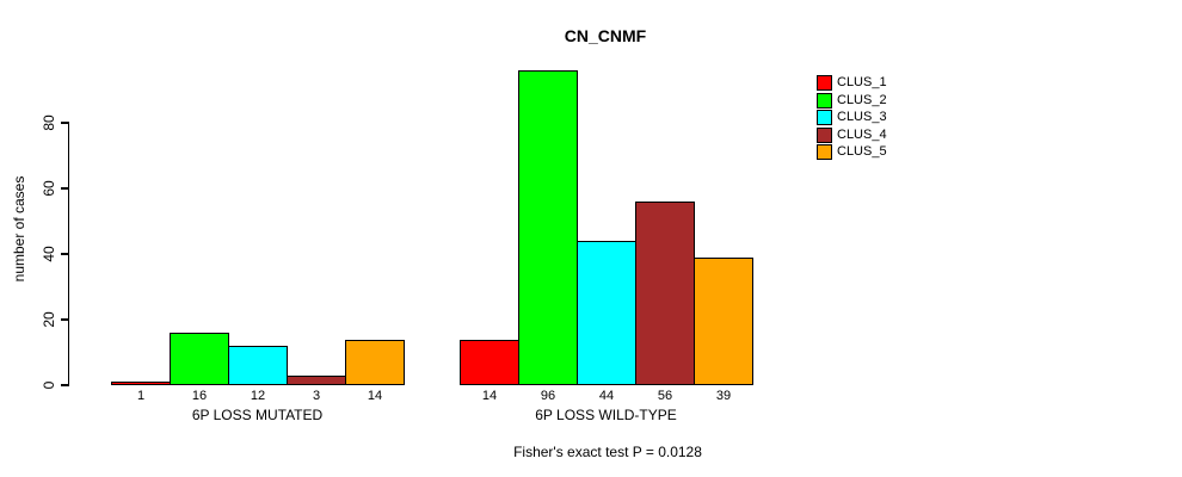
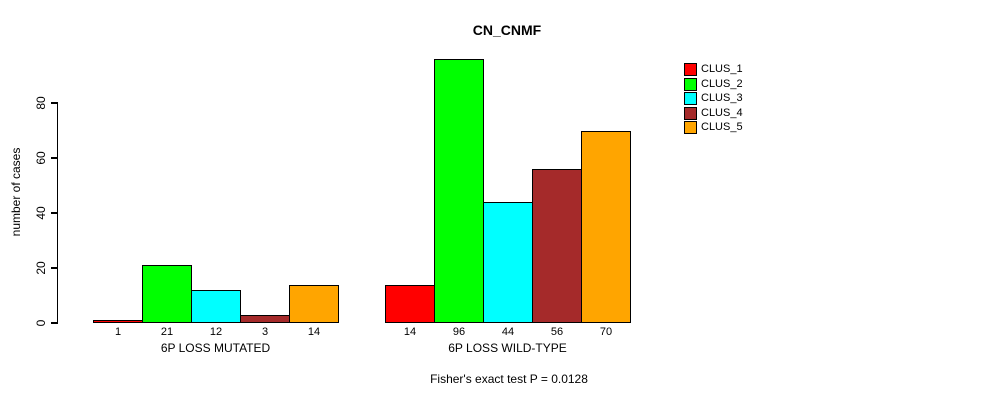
CLUS_2/6P LOSS MUTATED: 16 -> 21
CLUS_5/6P LOSS WILD-TYPE: 39 -> 70
